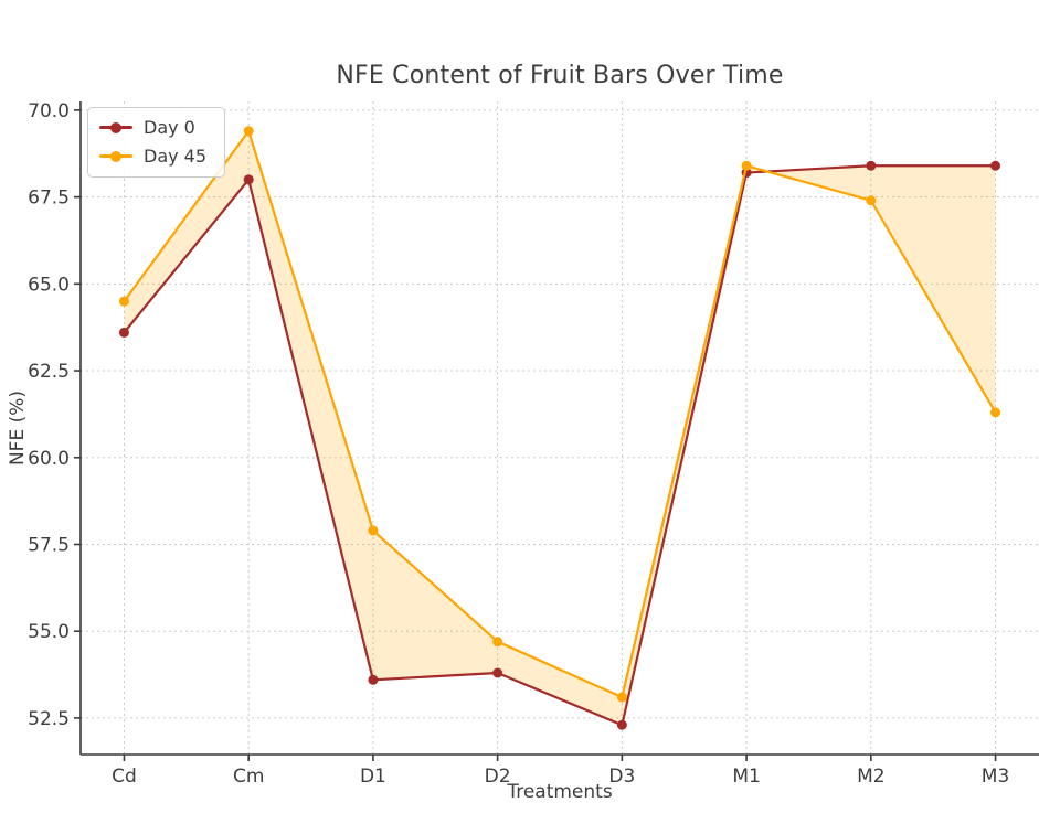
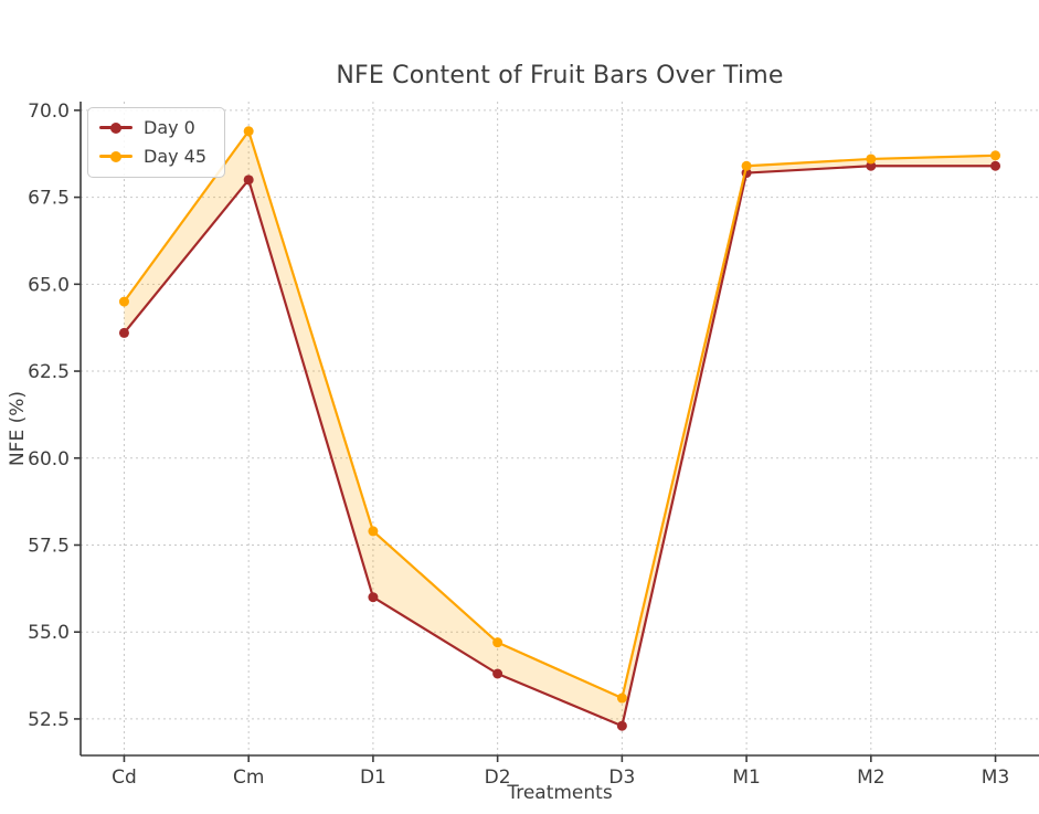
Day 0/D1: 53.6 -> 56.0
Day 45/M2: 67.4 -> 68.6
Day 45/M3: 61.3 -> 68.7
